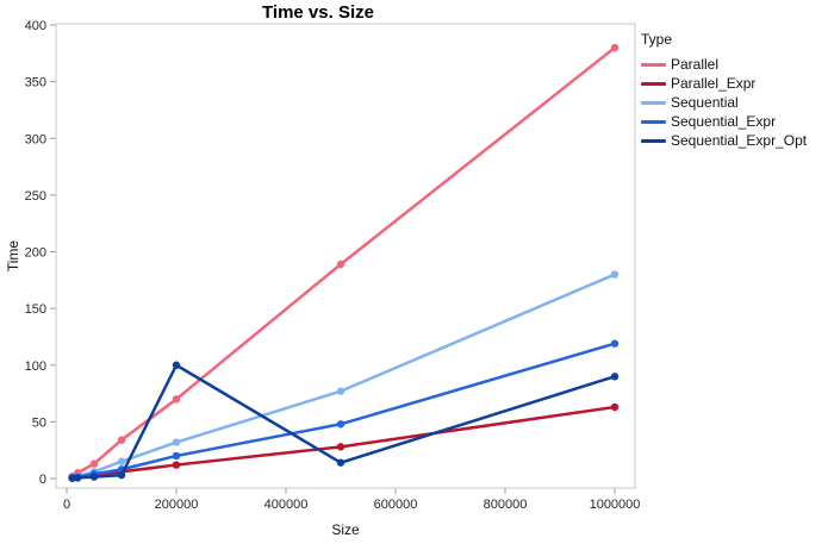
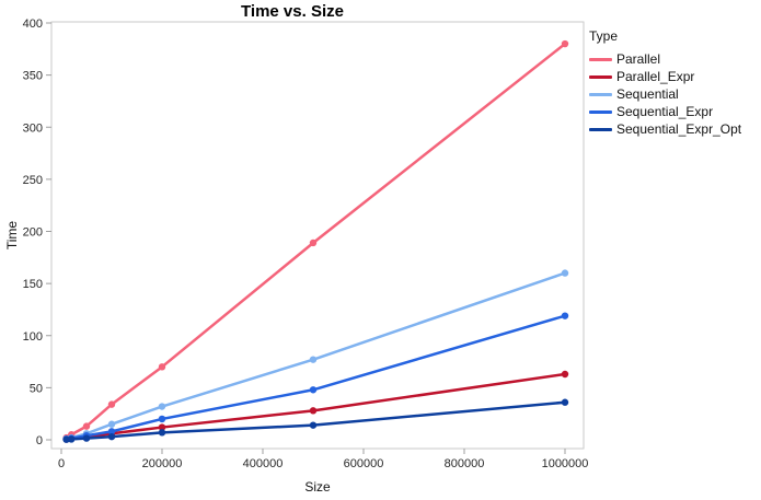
Sequential_Expr_Opt/200000: 100 -> 10
Sequential/1000000: 180 -> 160
Sequential_Expr_Opt/1000000: 90 -> 40
